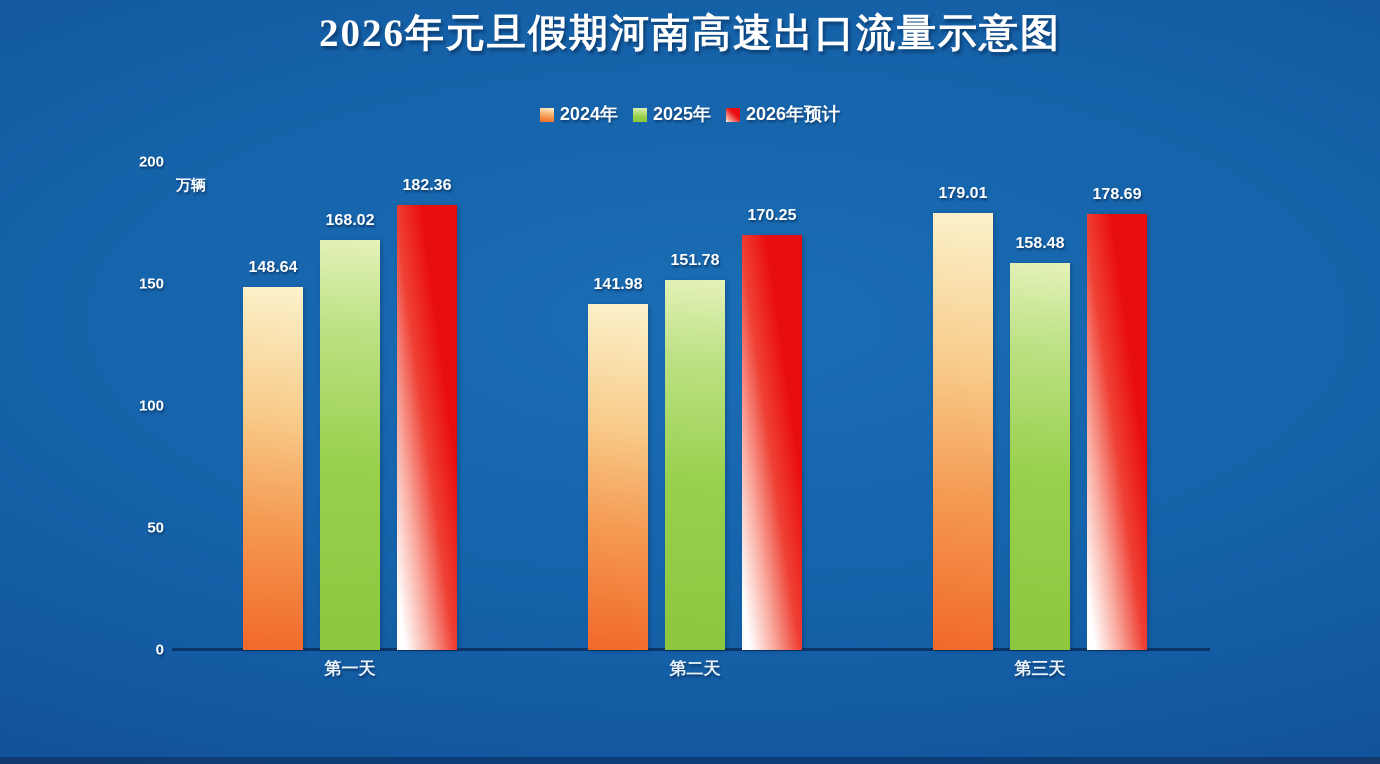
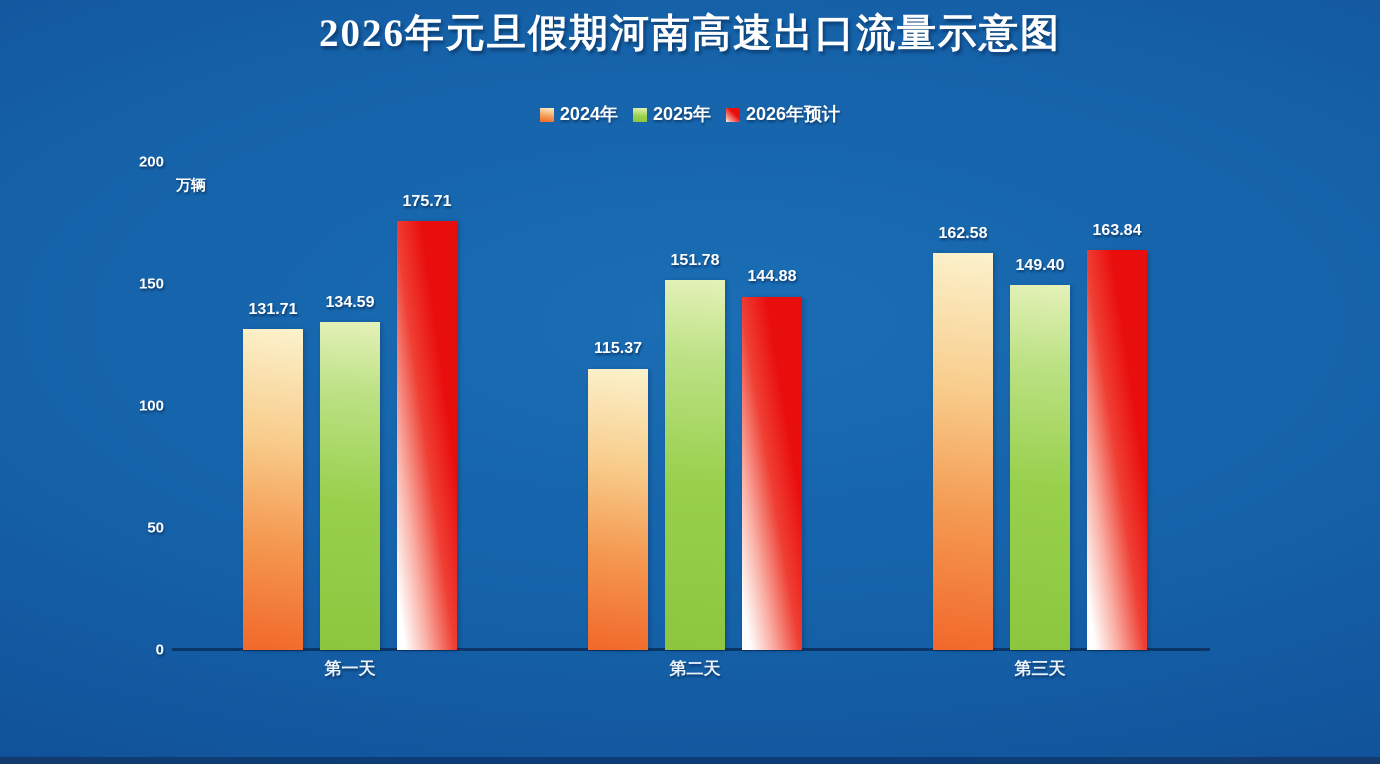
2024年/第一天: 148.64 -> 131.71
2025年/第一天: 168.02 -> 134.59
2026年预计/第一天: 182.36 -> 175.71
2024年/第二天: 141.98 -> 115.37
2026年预计/第二天: 170.25 -> 144.88
2024年/第三天: 179.01 -> 162.58
2025年/第三天: 158.48 -> 149.40
2026年预计/第三天: 178.69 -> 163.84
